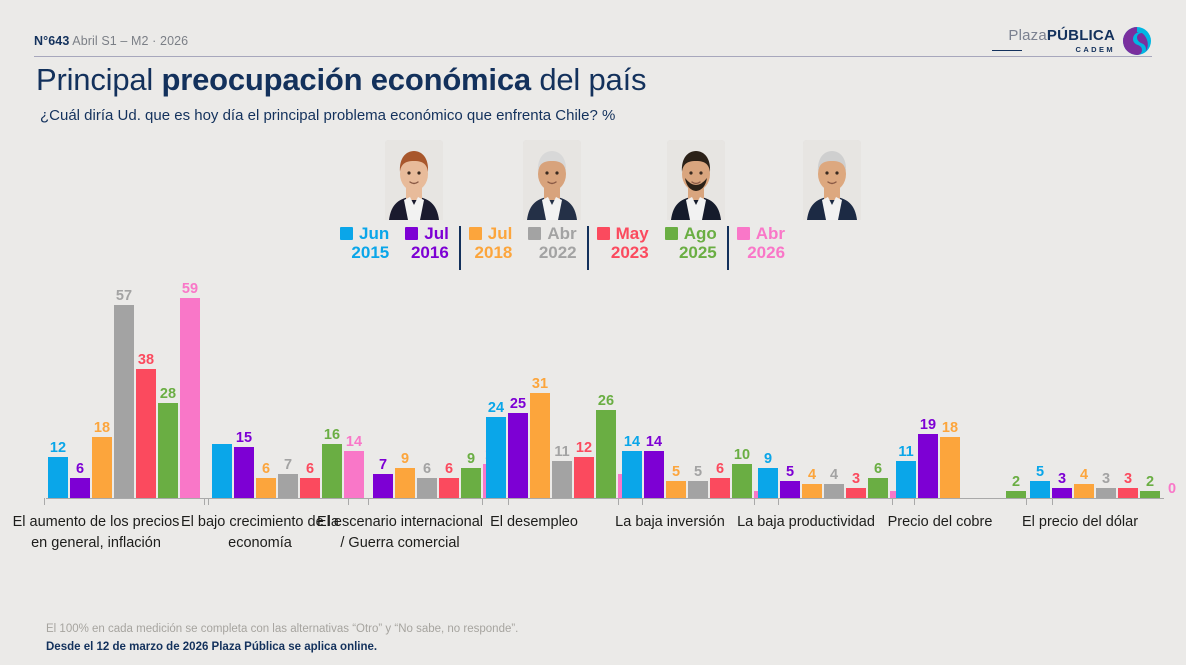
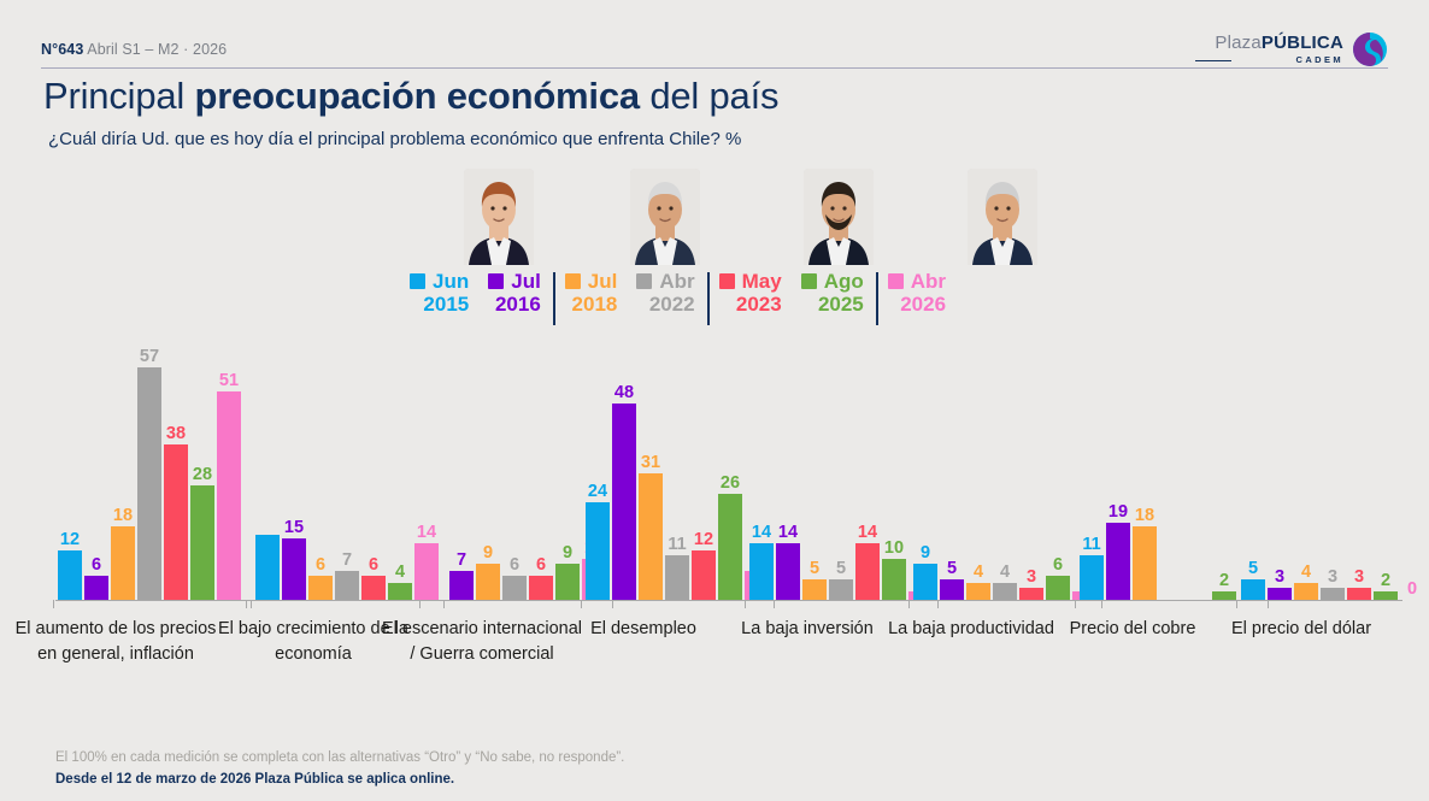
Abr 2026/El aumento de los precios en general, inflación: 59 -> 51
Ago 2025/El bajo crecimiento de la economía: 16 -> 4
Jul 2016/El desempleo: 25 -> 48
May 2023/La baja inversión: 6 -> 14
